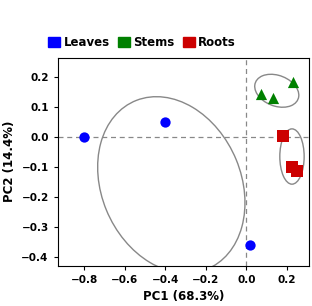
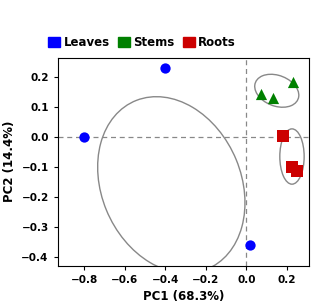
Leaves/−0.4: 0.05 -> 0.23
